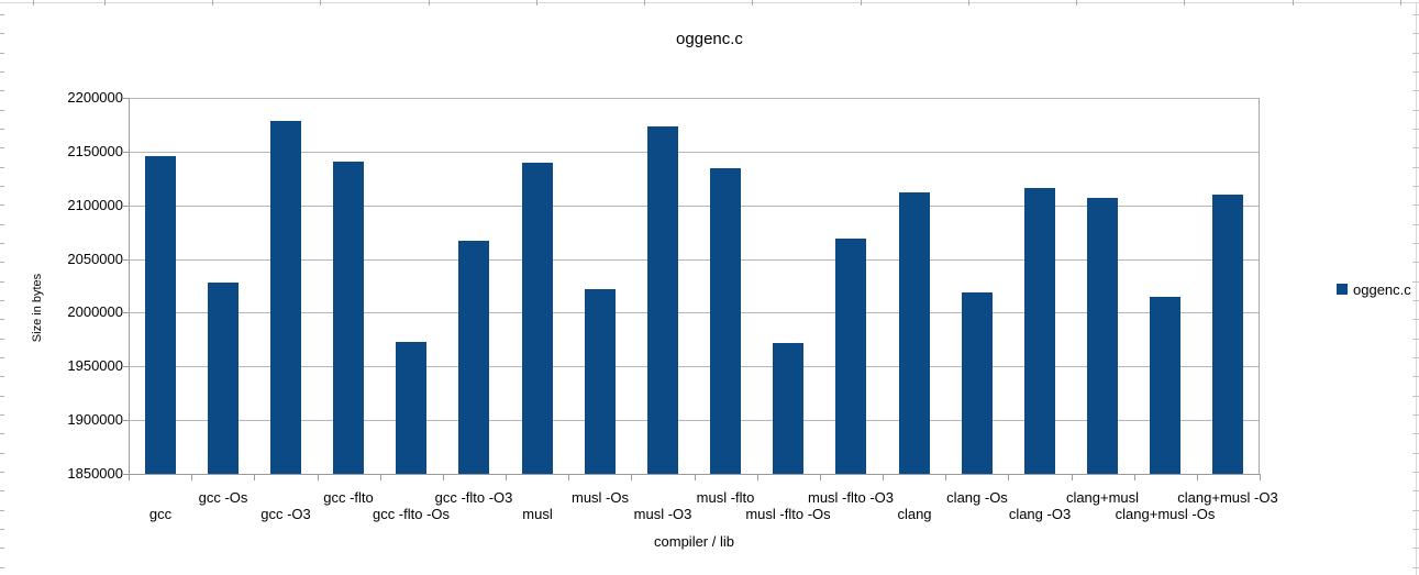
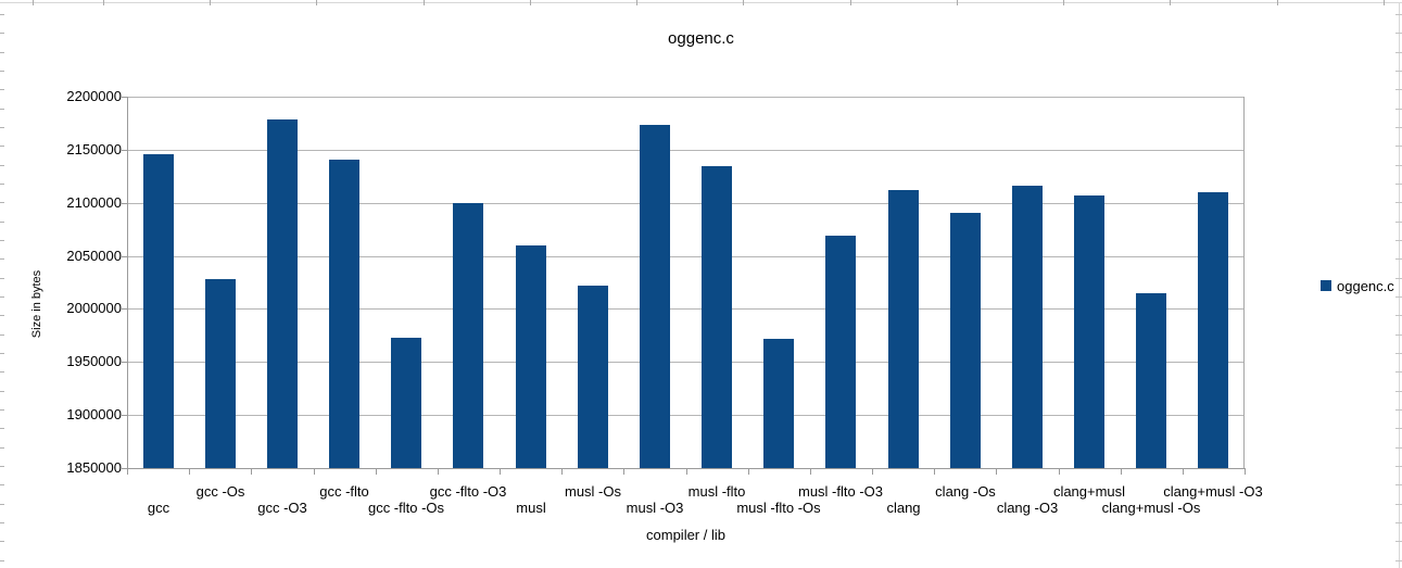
gcc -flto -O3: 2070000 -> 2100000
musl: 2140000 -> 2060000
clang -Os: 2020000 -> 2090000
